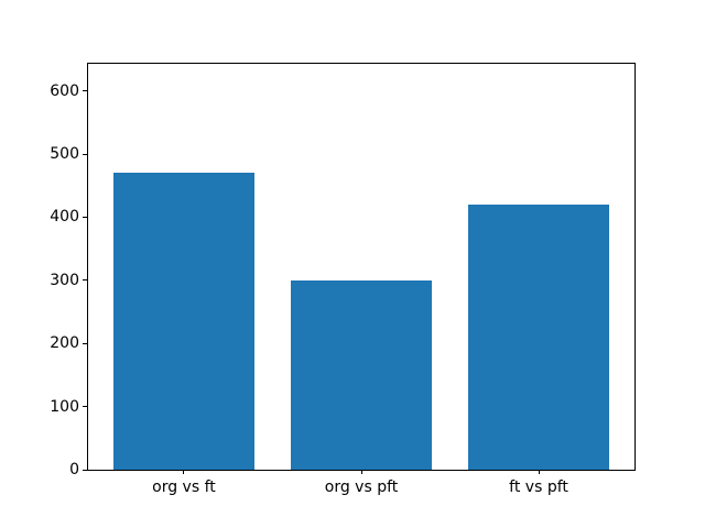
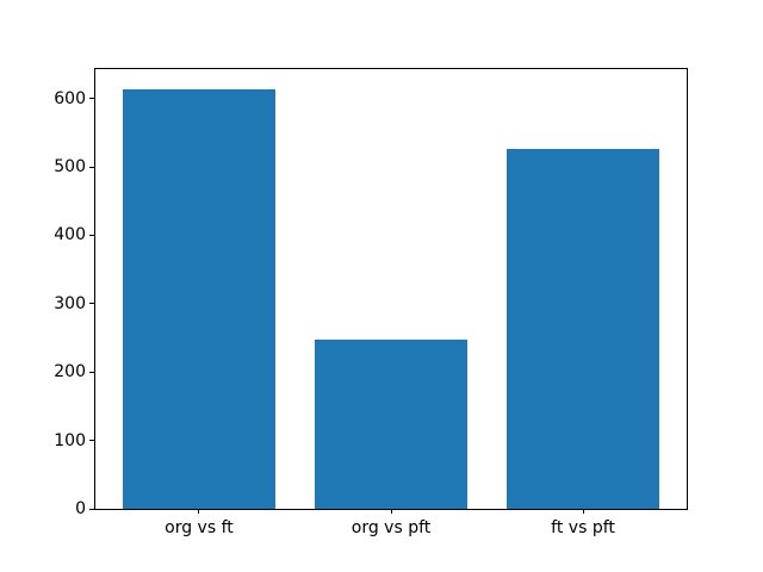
org vs ft: 470 -> 610
org vs pft: 300 -> 250
ft vs pft: 420 -> 530
